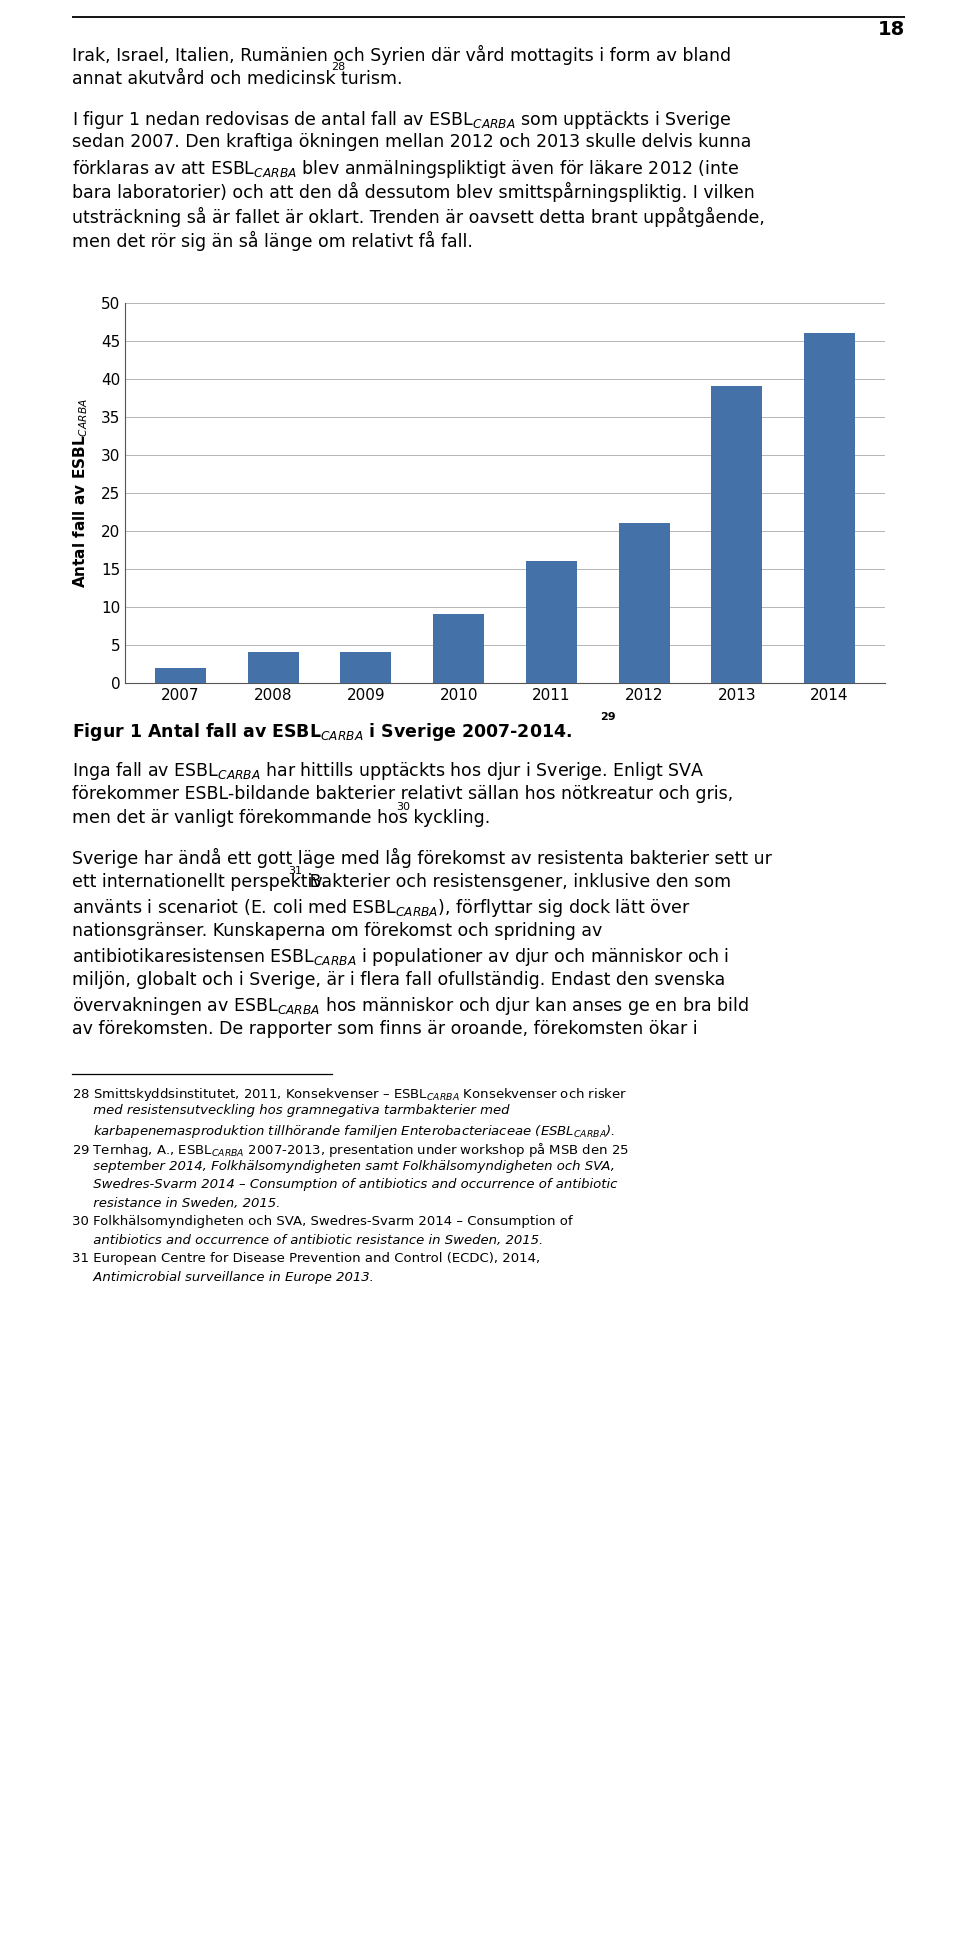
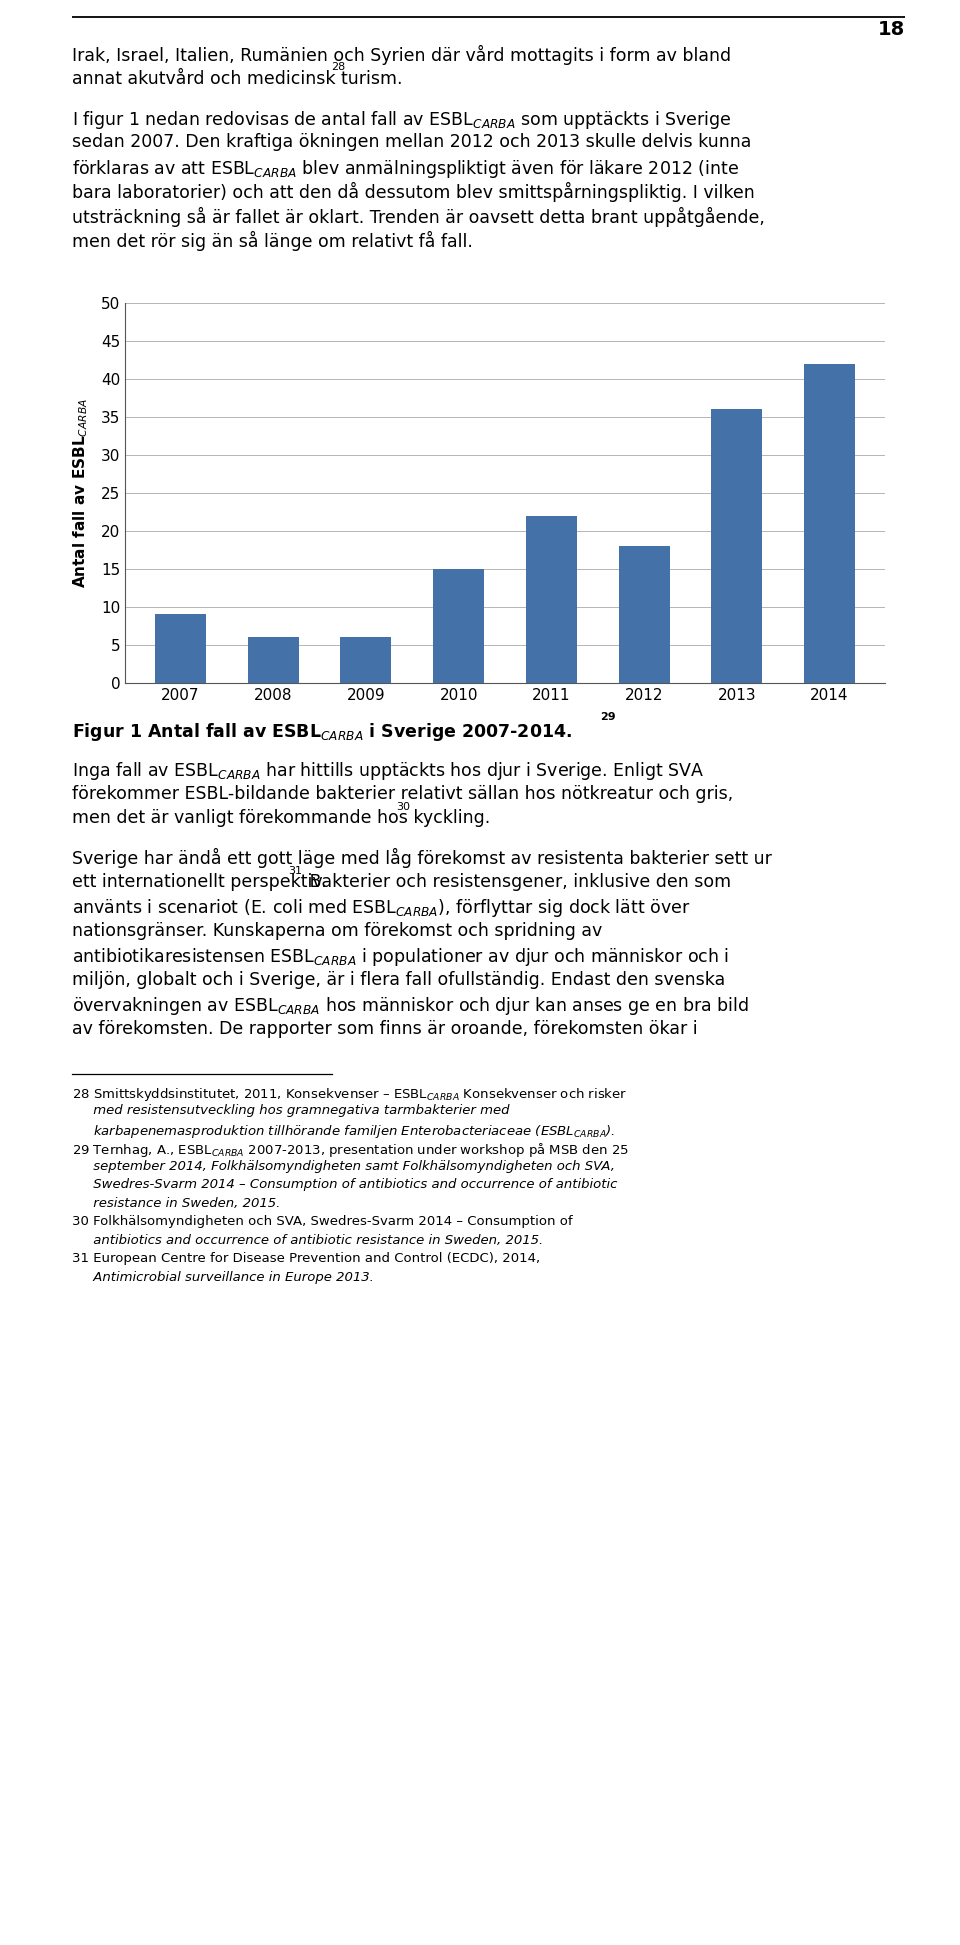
2007: 2 -> 9
2008: 4 -> 6
2009: 4 -> 6
2010: 9 -> 15
2011: 16 -> 22
2012: 21 -> 18
2013: 39 -> 36
2014: 46 -> 42
